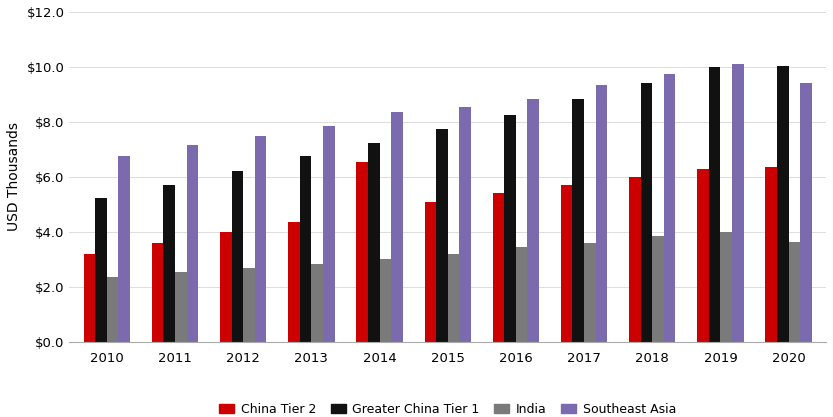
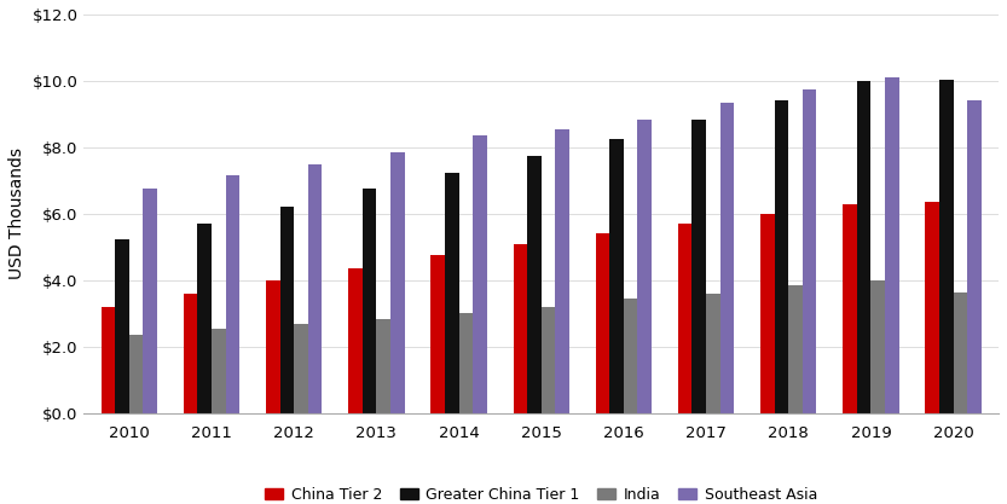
China Tier 2/2014: $6.55 -> $4.75
